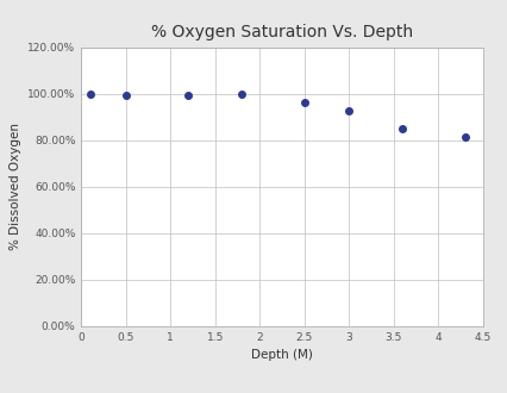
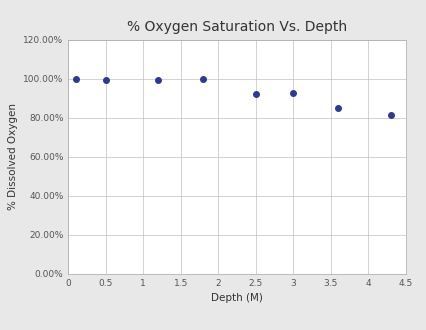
2.5: 96% -> 92%
